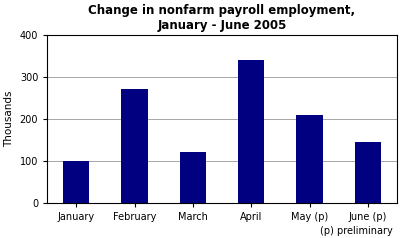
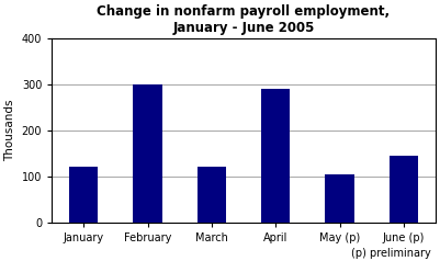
January: 100 -> 120
February: 270 -> 300
April: 340 -> 290
May (p): 210 -> 104
